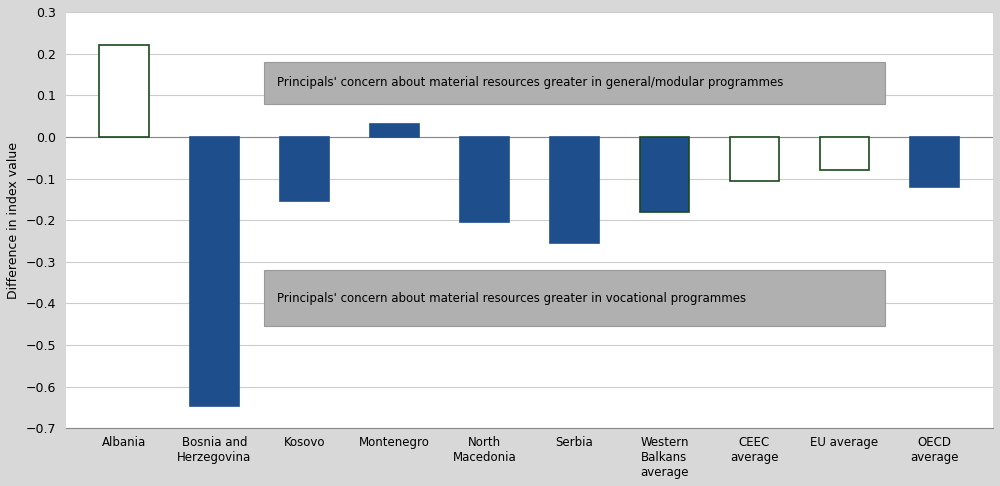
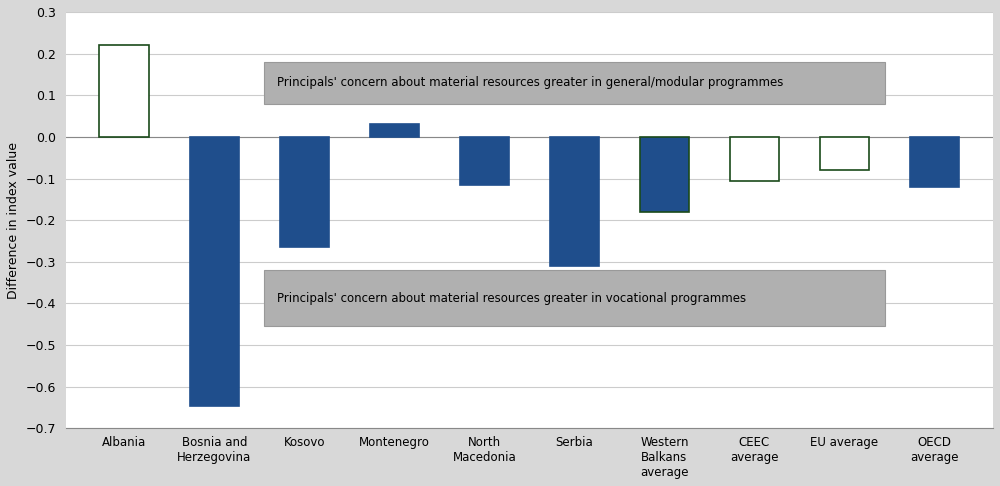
Kosovo: -0.155 -> -0.265
North Macedonia: -0.205 -> -0.115
Serbia: -0.255 -> -0.310
